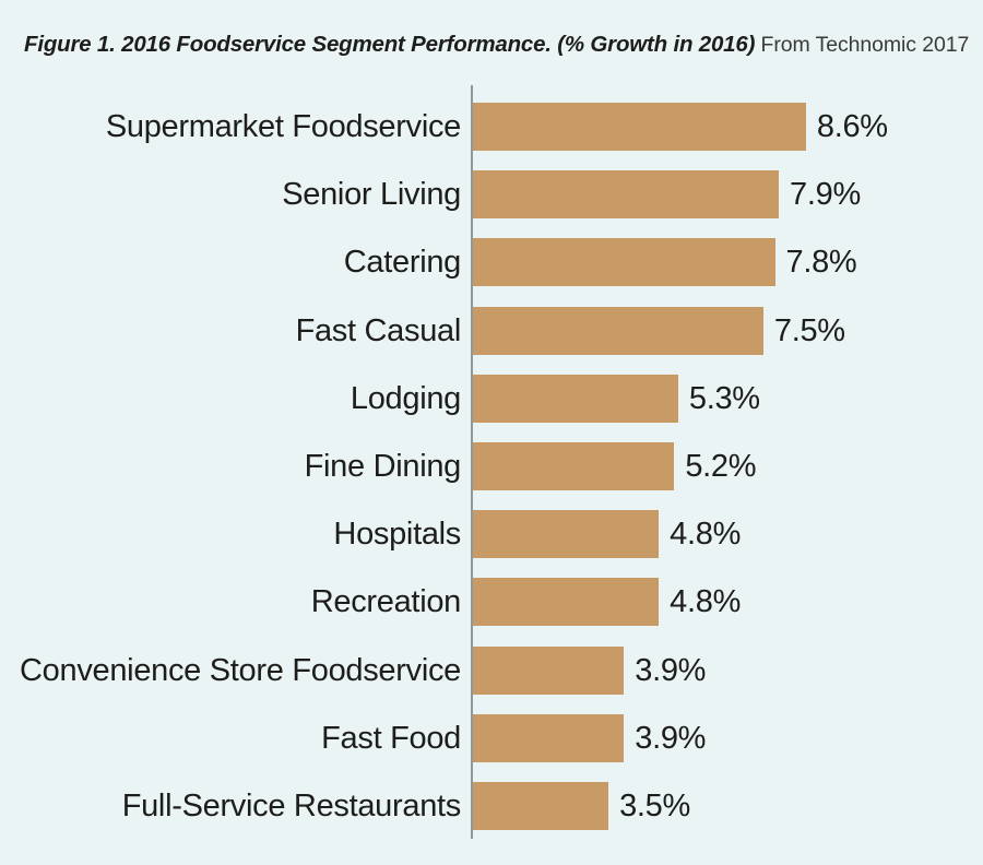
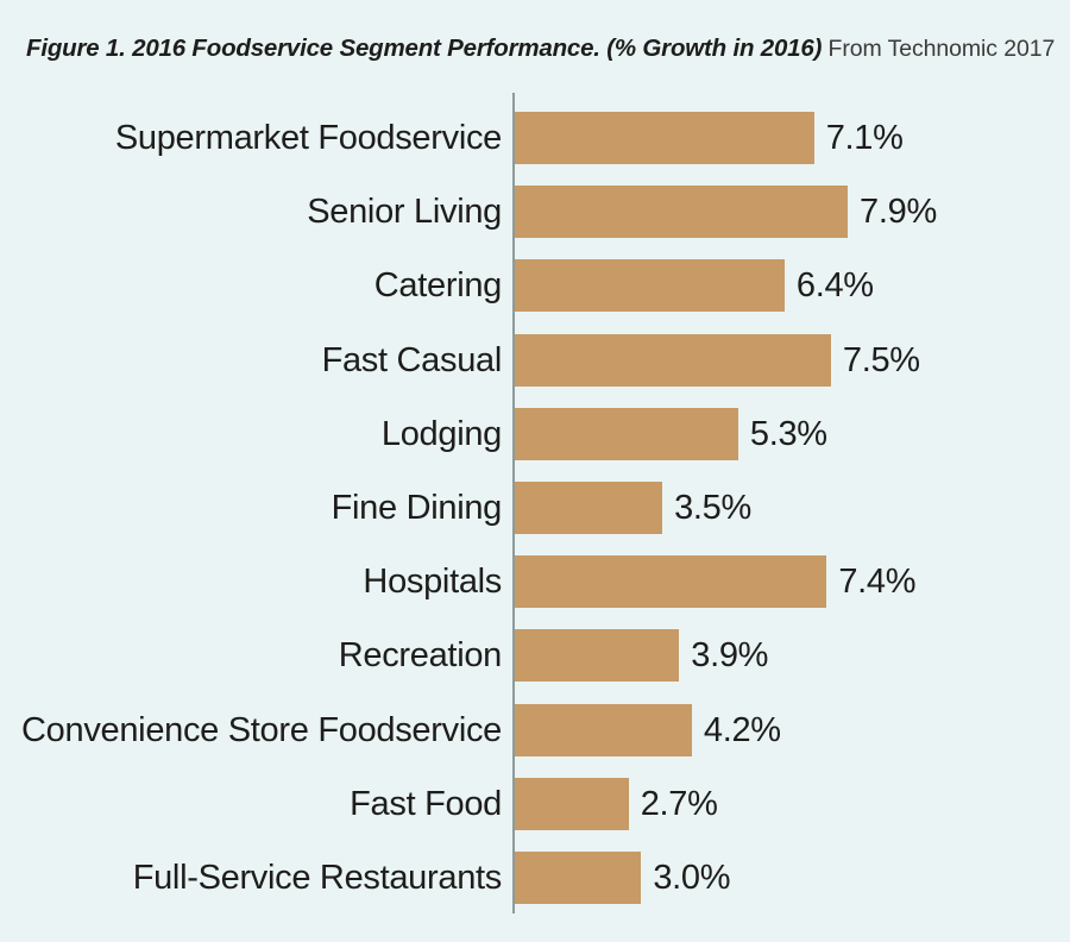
Supermarket Foodservice: 8.6% -> 7.1%
Catering: 7.8% -> 6.4%
Fine Dining: 5.2% -> 3.5%
Hospitals: 4.8% -> 7.4%
Recreation: 4.8% -> 3.9%
Convenience Store Foodservice: 3.9% -> 4.2%
Fast Food: 3.9% -> 2.7%
Full-Service Restaurants: 3.5% -> 3.0%
